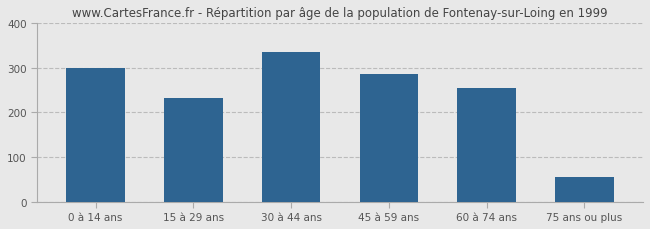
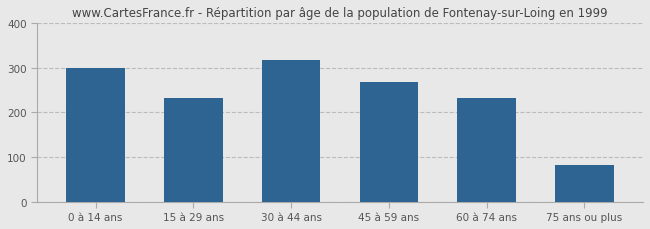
30 à 44 ans: 335 -> 317
45 à 59 ans: 285 -> 268
60 à 74 ans: 255 -> 232
75 ans ou plus: 55 -> 83
